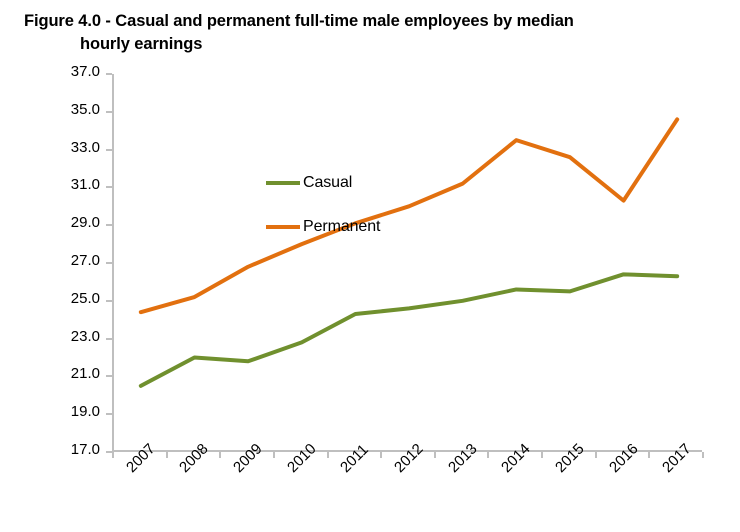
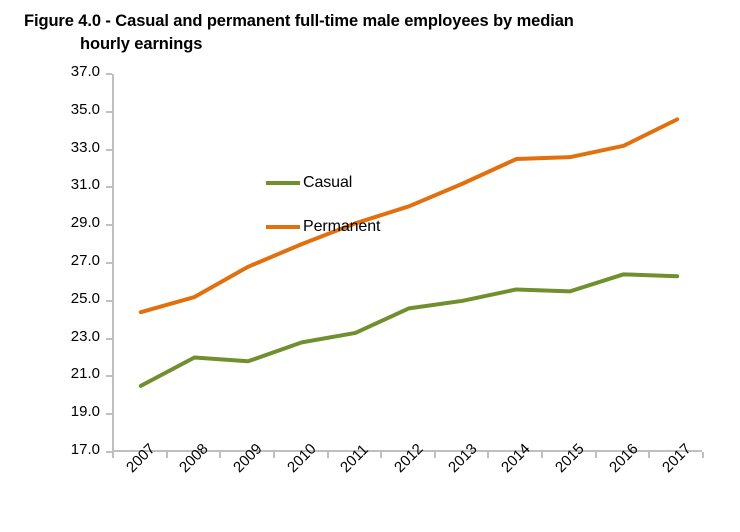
Casual/2011: 24.3 -> 23.3
Permanent/2014: 33.5 -> 32.5
Permanent/2016: 30.3 -> 33.2
